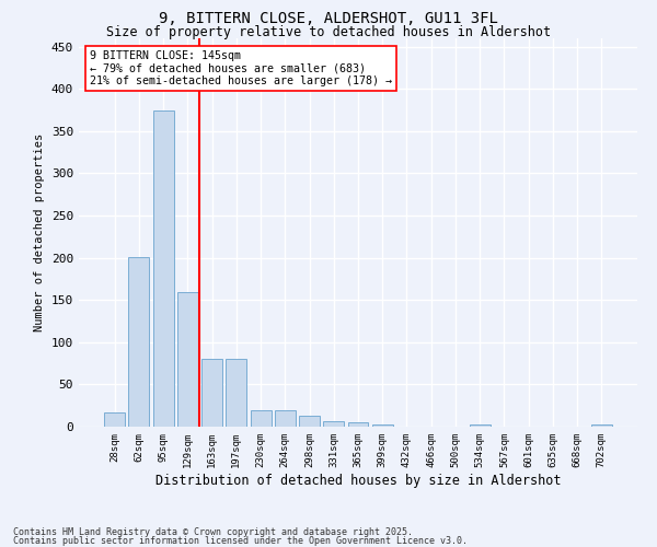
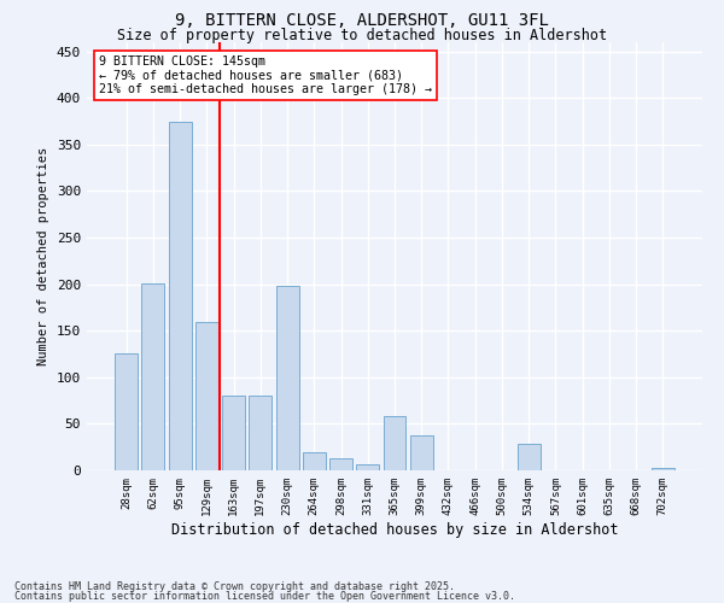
28sqm: 17 -> 126
230sqm: 20 -> 198
365sqm: 5 -> 58
399sqm: 3 -> 38
534sqm: 2 -> 28
